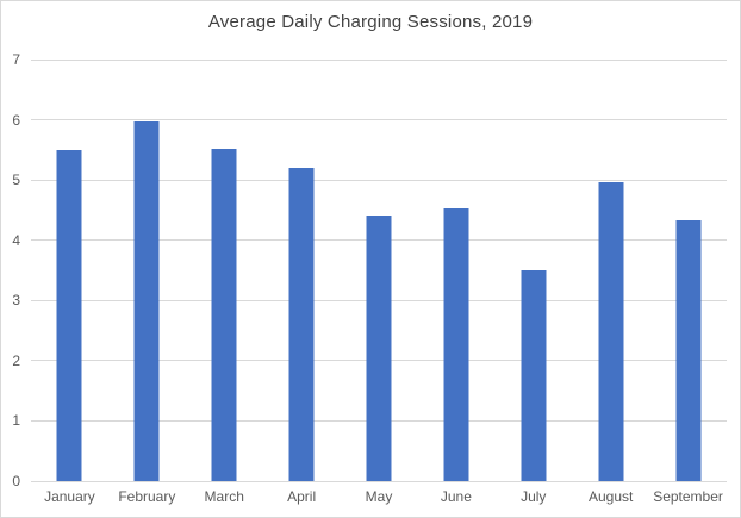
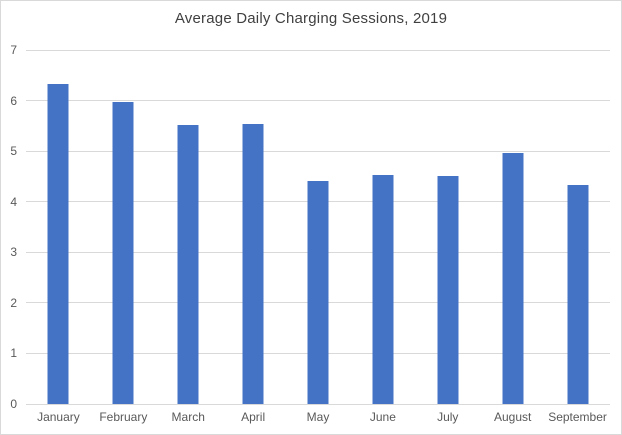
January: 5.5 -> 6.3
April: 5.2 -> 5.5
July: 3.5 -> 4.5
